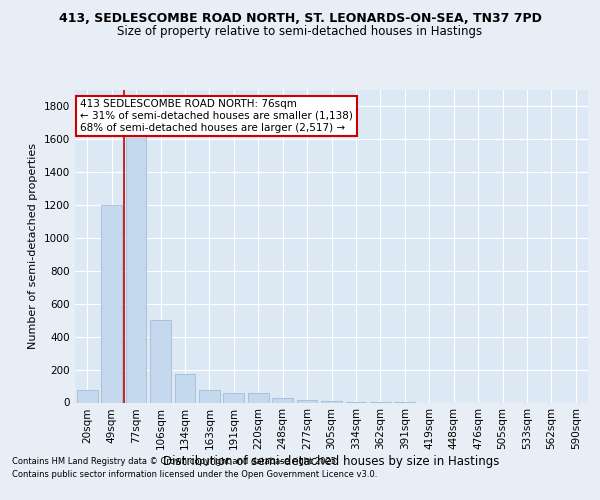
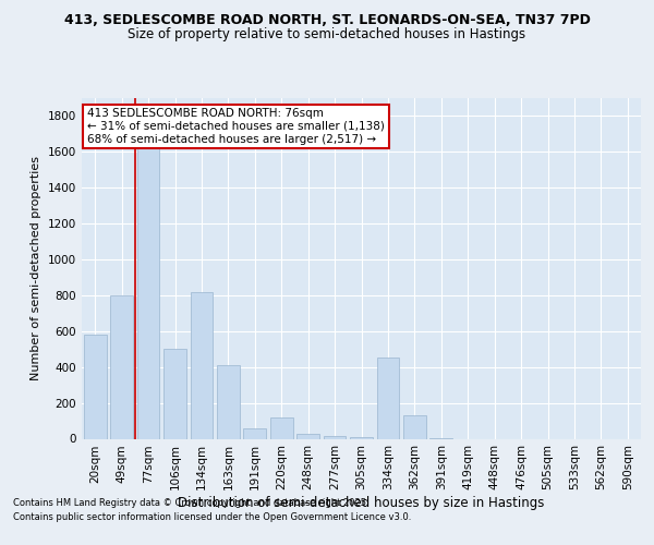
20sqm: 80 -> 580
49sqm: 1200 -> 800
134sqm: 180 -> 820
163sqm: 80 -> 410
220sqm: 60 -> 120
334sqm: 0 -> 450
362sqm: 0 -> 130
